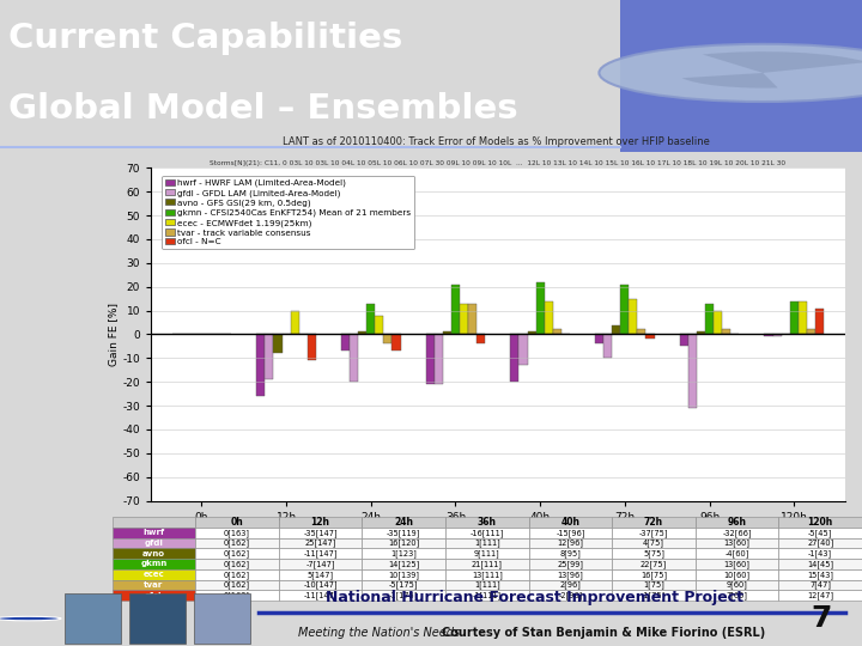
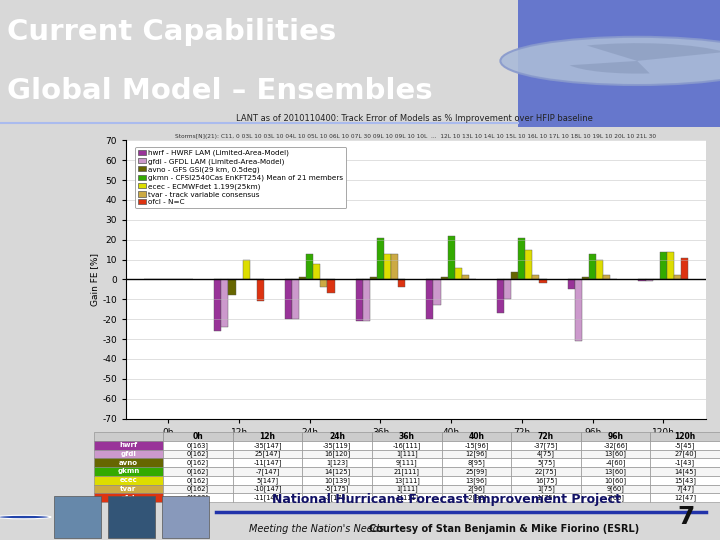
gfdl - GFDL LAM (Limited-Area-Model)/12h: -19 -> -24
hwrf - HWRF LAM (Limited-Area-Model)/24h: -7 -> -20
ecec - ECMWFdet 1.199(25km)/40h: 14 -> 6
hwrf - HWRF LAM (Limited-Area-Model)/72h: -4 -> -17
